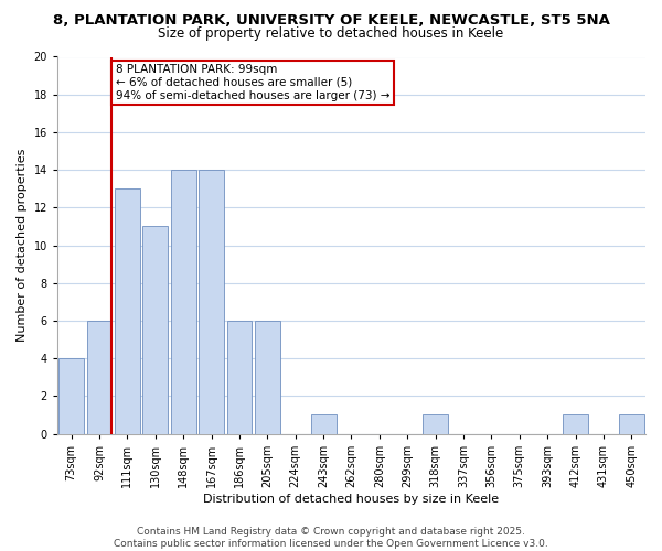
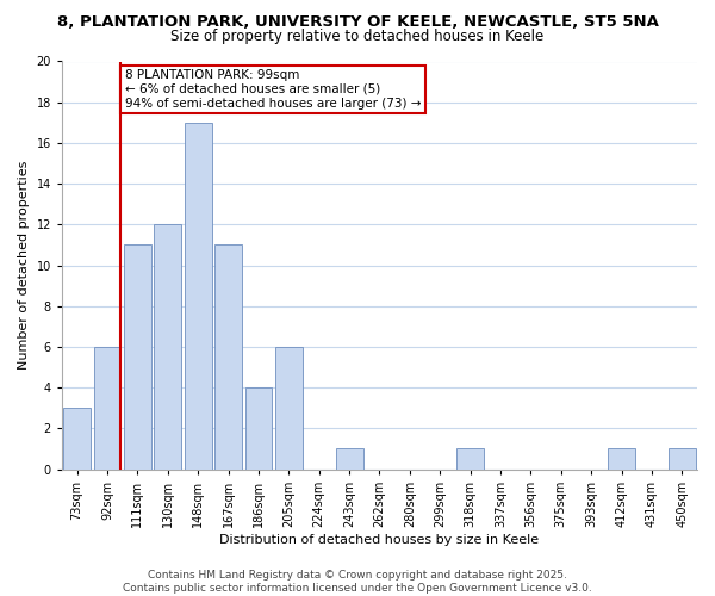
73sqm: 4 -> 3
111sqm: 13 -> 11
130sqm: 11 -> 12
148sqm: 14 -> 17
167sqm: 14 -> 11
186sqm: 6 -> 4
